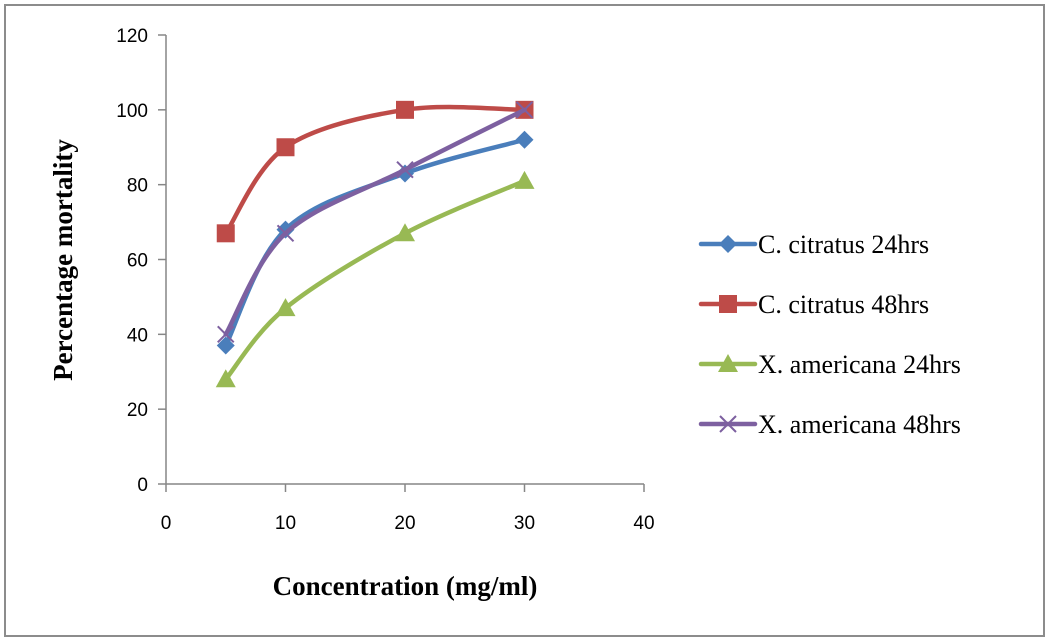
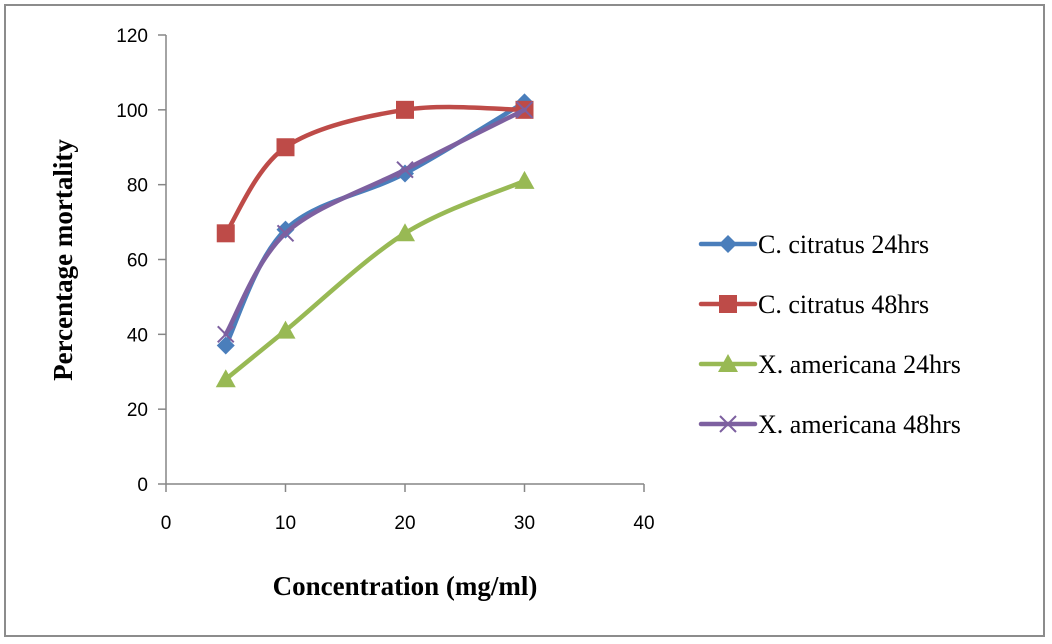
X. americana 24hrs/10: 47 -> 41
C. citratus 24hrs/30: 92 -> 102
